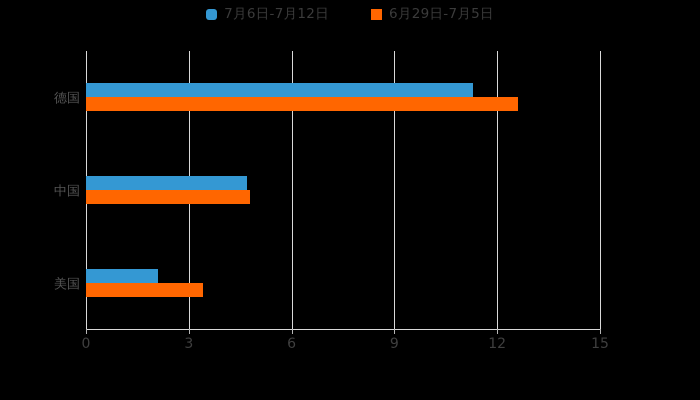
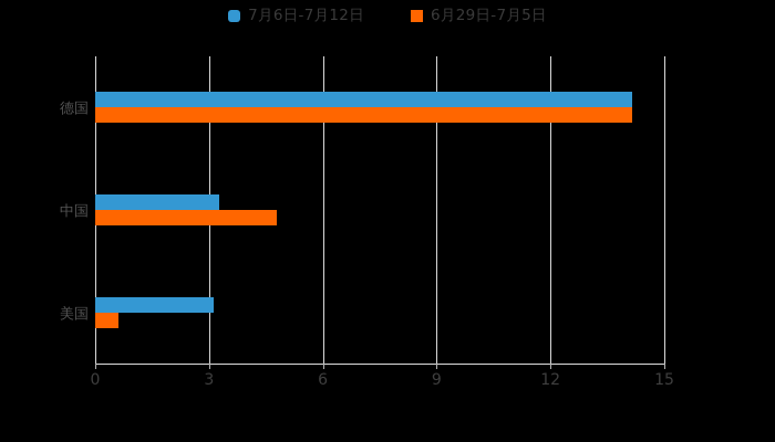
7月6日-7月12日/德国: 11.3 -> 14.2
6月29日-7月5日/德国: 12.6 -> 14.2
7月6日-7月12日/中国: 4.7 -> 3.3
7月6日-7月12日/美国: 2.1 -> 3.1
6月29日-7月5日/美国: 3.4 -> 0.6
